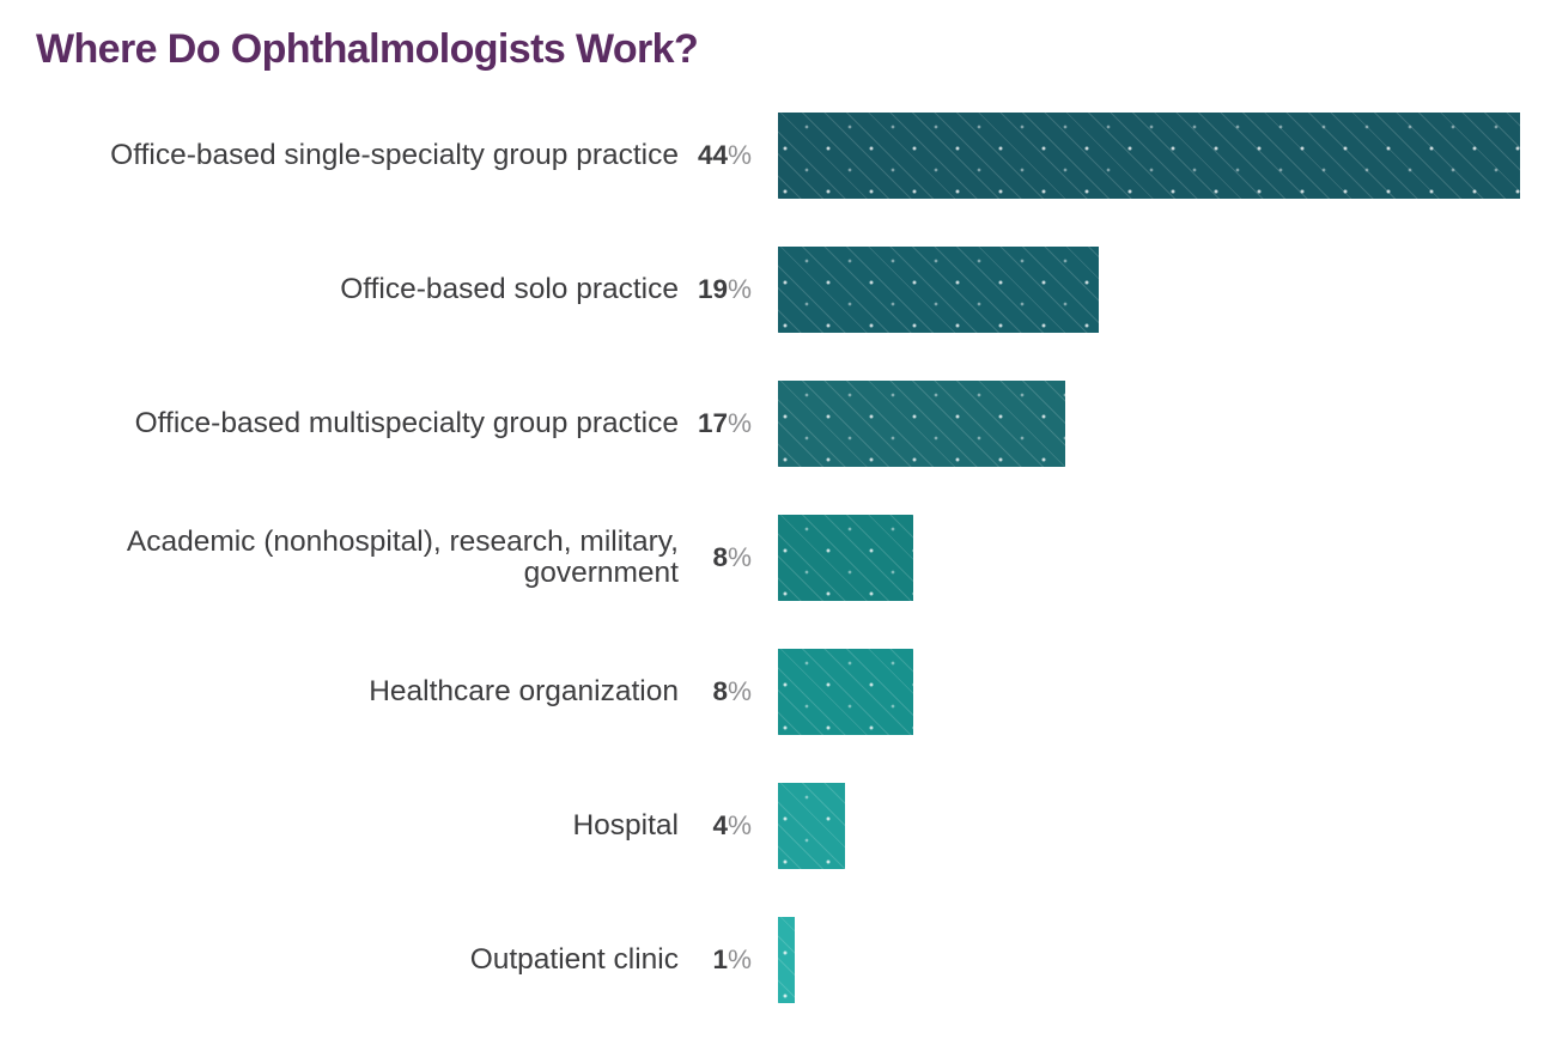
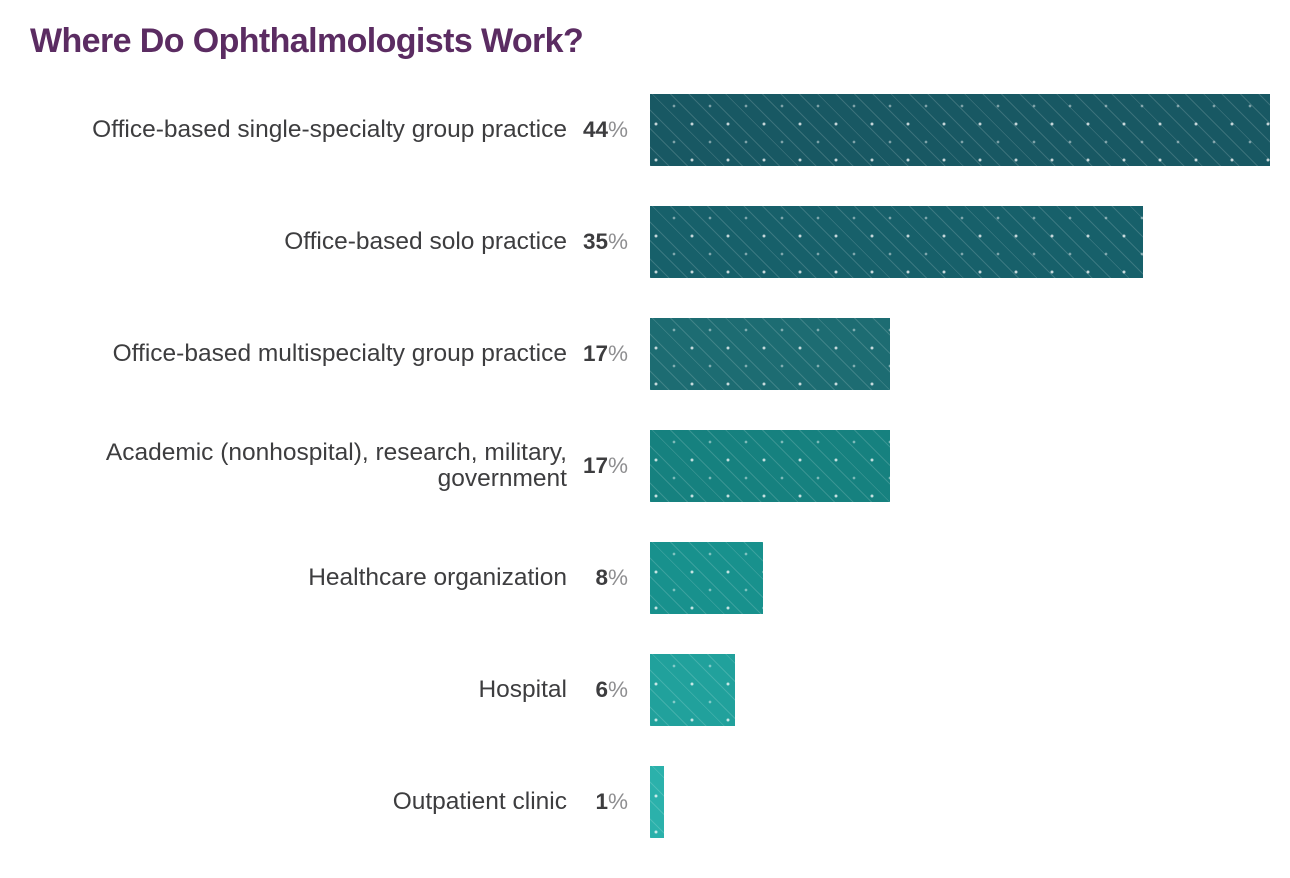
Office-based solo practice: 19 -> 35
Academic (nonhospital), research, military, government: 8 -> 17
Hospital: 4 -> 6
